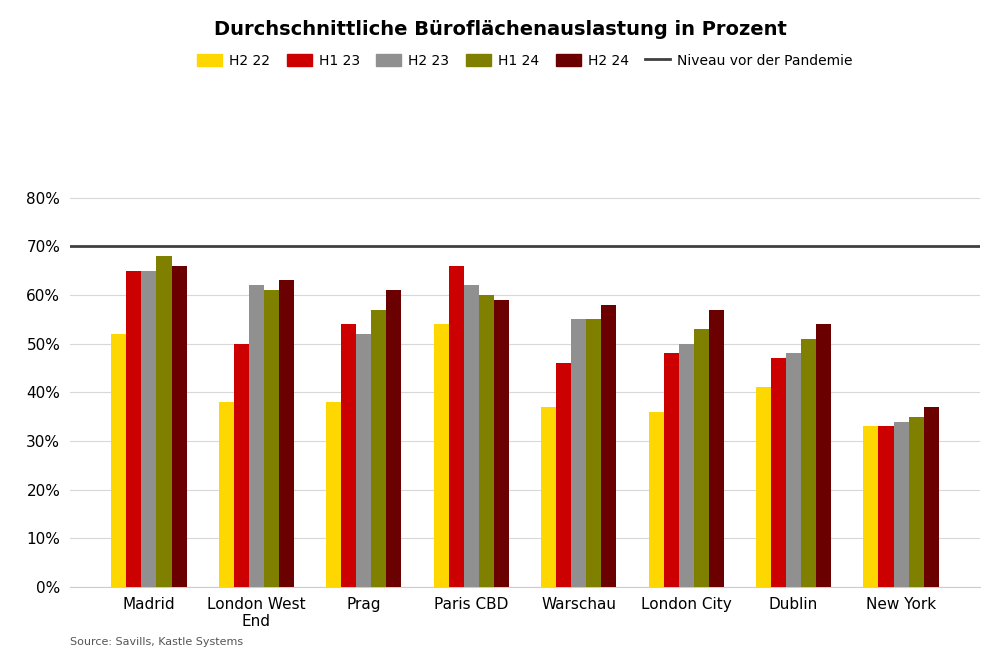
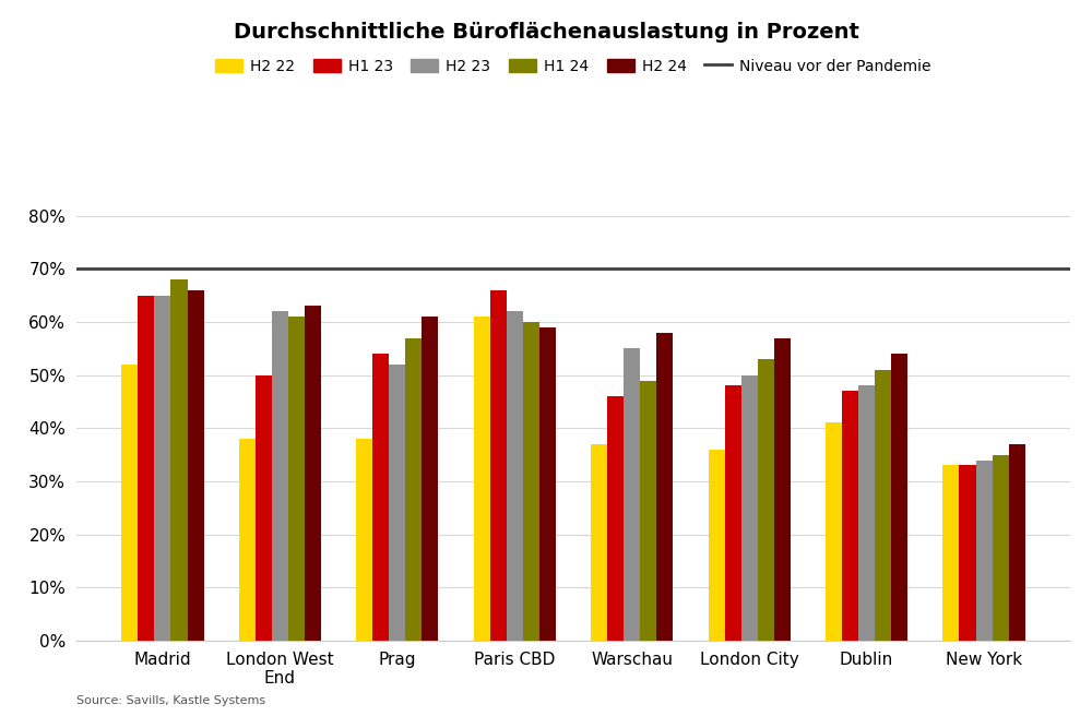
H2 22/Paris CBD: 54% -> 61%
H1 24/Warschau: 55% -> 49%
